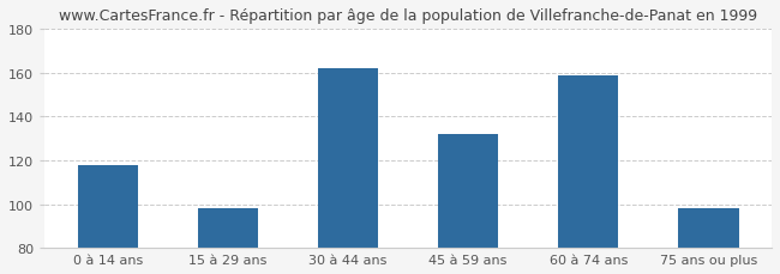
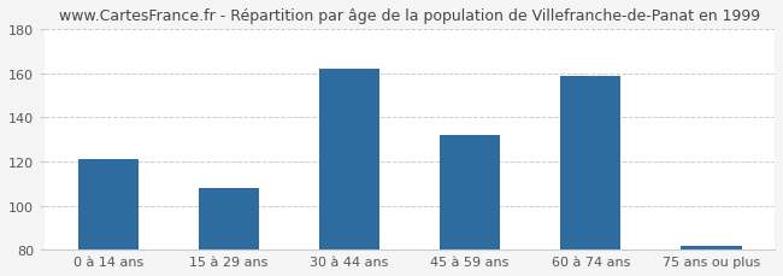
0 à 14 ans: 118 -> 121
15 à 29 ans: 98 -> 108
75 ans ou plus: 98 -> 82
